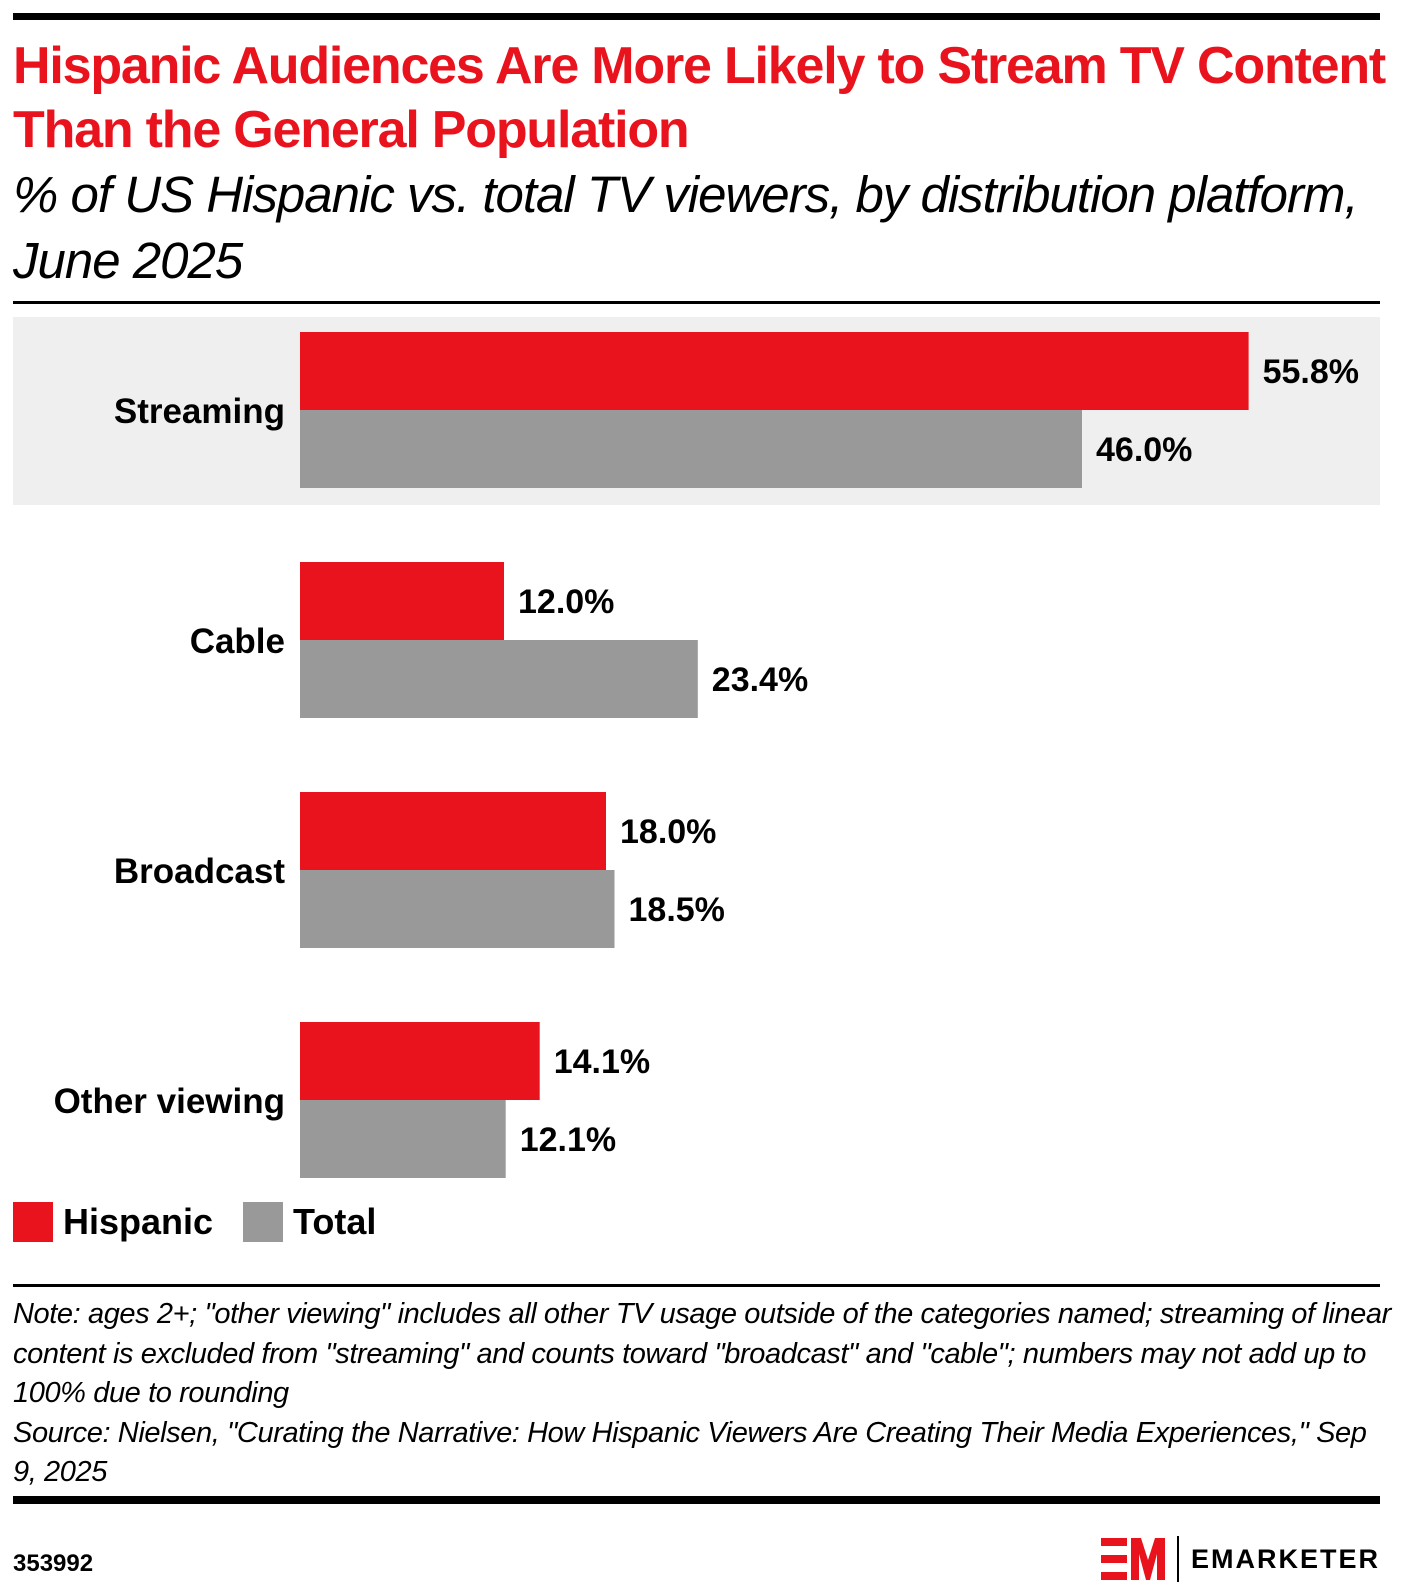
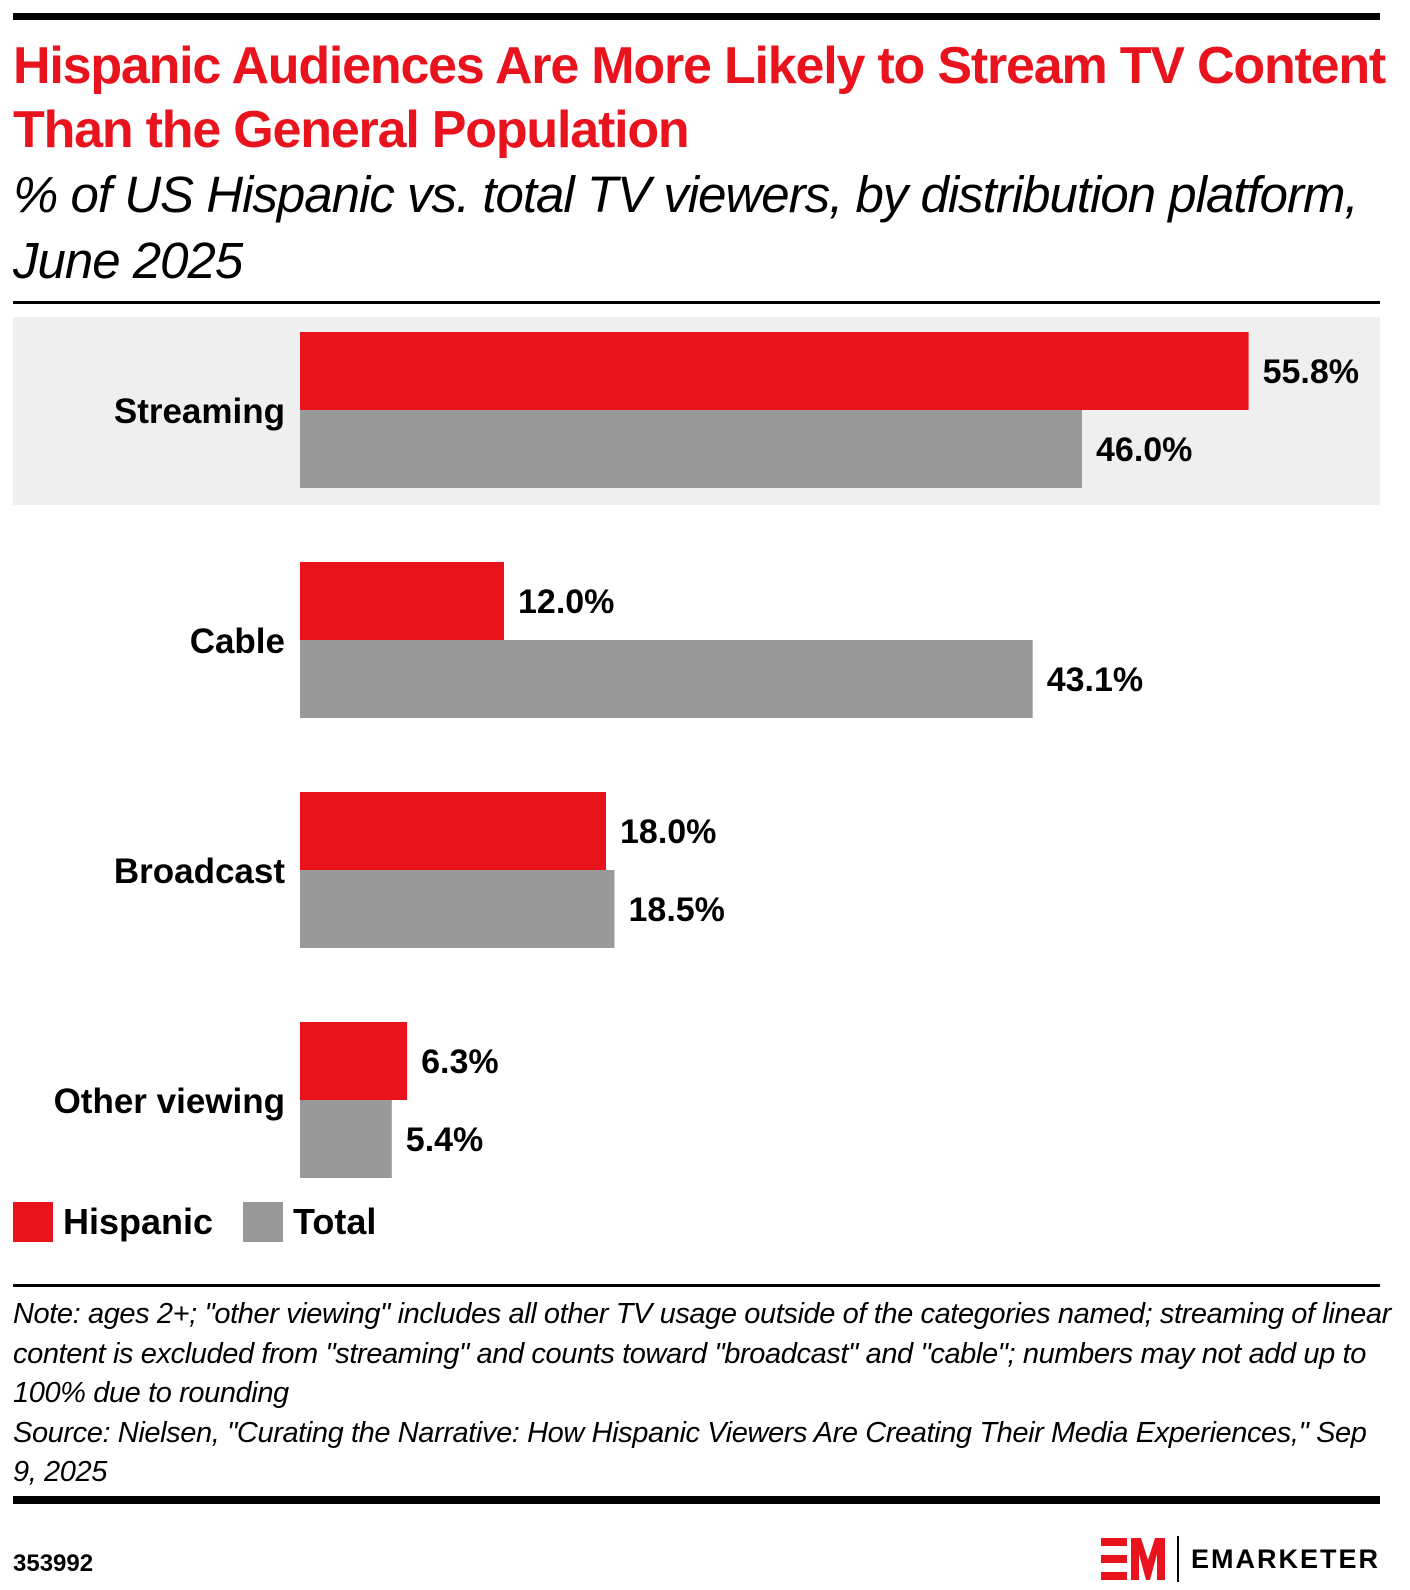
Total/Cable: 23.4% -> 43.1%
Hispanic/Other viewing: 14.1% -> 6.3%
Total/Other viewing: 12.1% -> 5.4%
